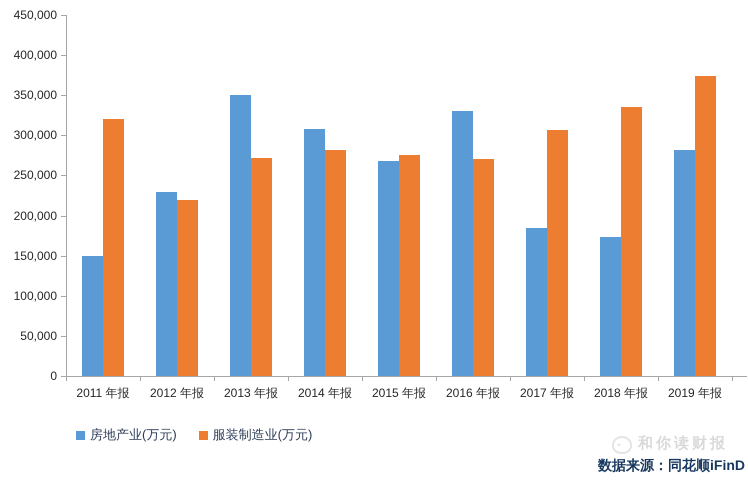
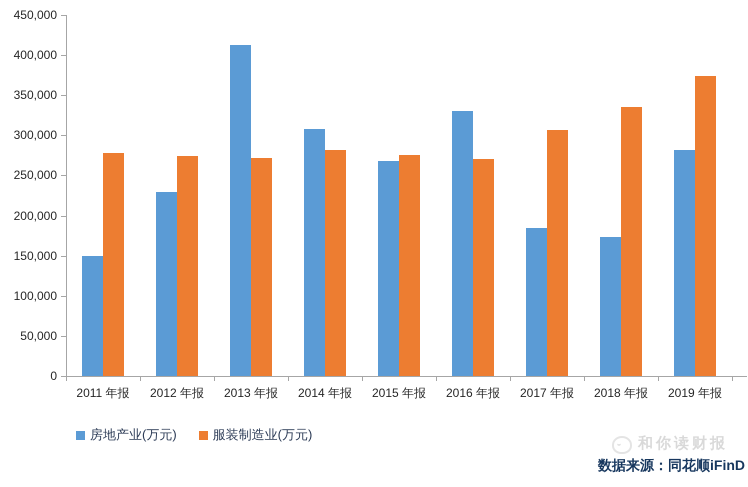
服装制造业(万元)/2011 年报: 320000 -> 280000
服装制造业(万元)/2012 年报: 220000 -> 270000
房地产业(万元)/2013 年报: 350000 -> 410000
